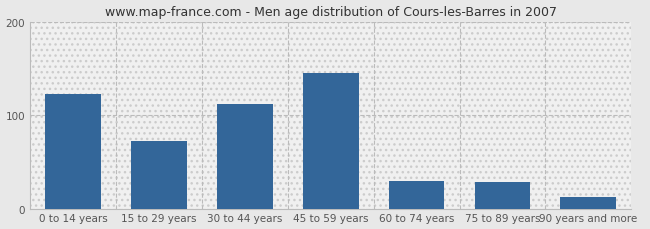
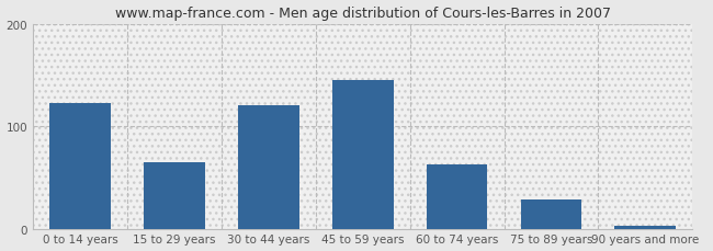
15 to 29 years: 72 -> 65
30 to 44 years: 112 -> 120
60 to 74 years: 30 -> 63
90 years and more: 12 -> 3
